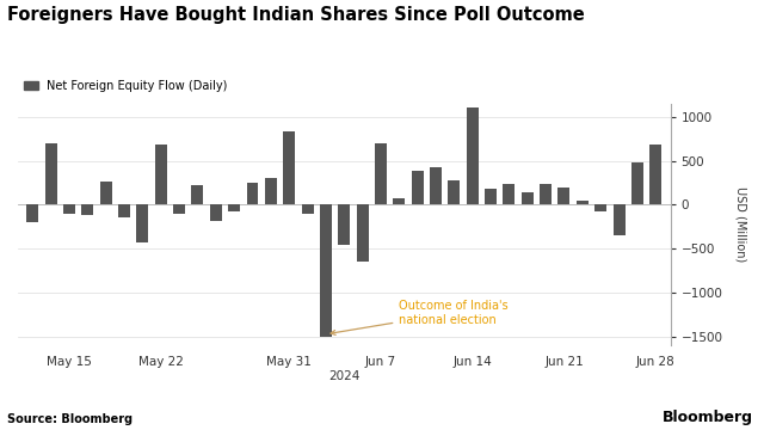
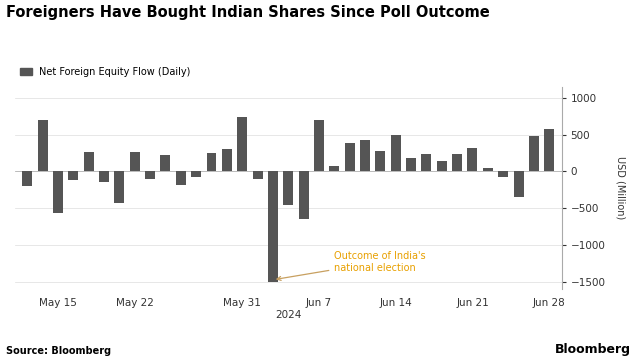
May 15: -100 -> -560
May 22: 680 -> 260
May 31: 830 -> 740
Jun 14: 1100 -> 500
Jun 21: 200 -> 320
Jun 28: 680 -> 580
